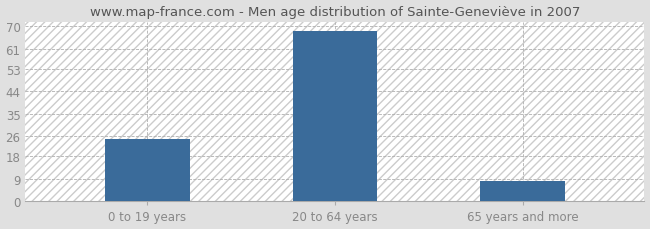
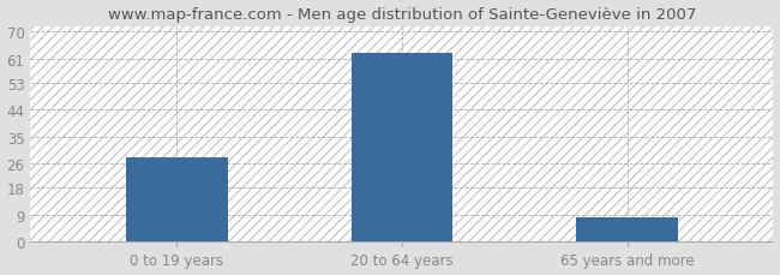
0 to 19 years: 25 -> 28
20 to 64 years: 68 -> 63
